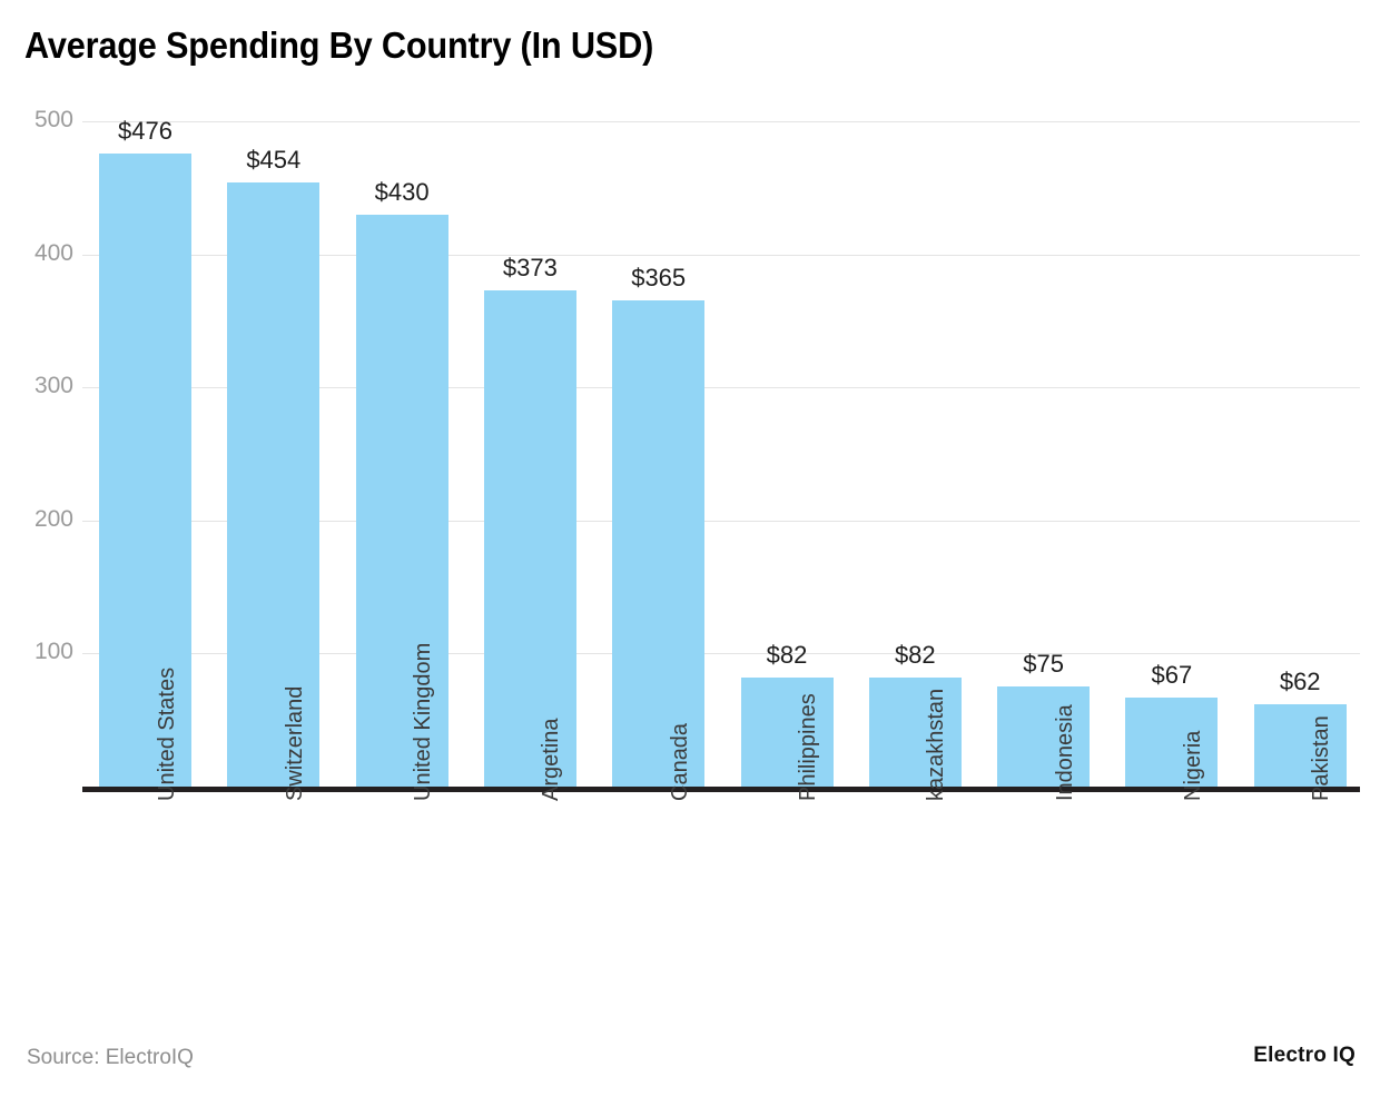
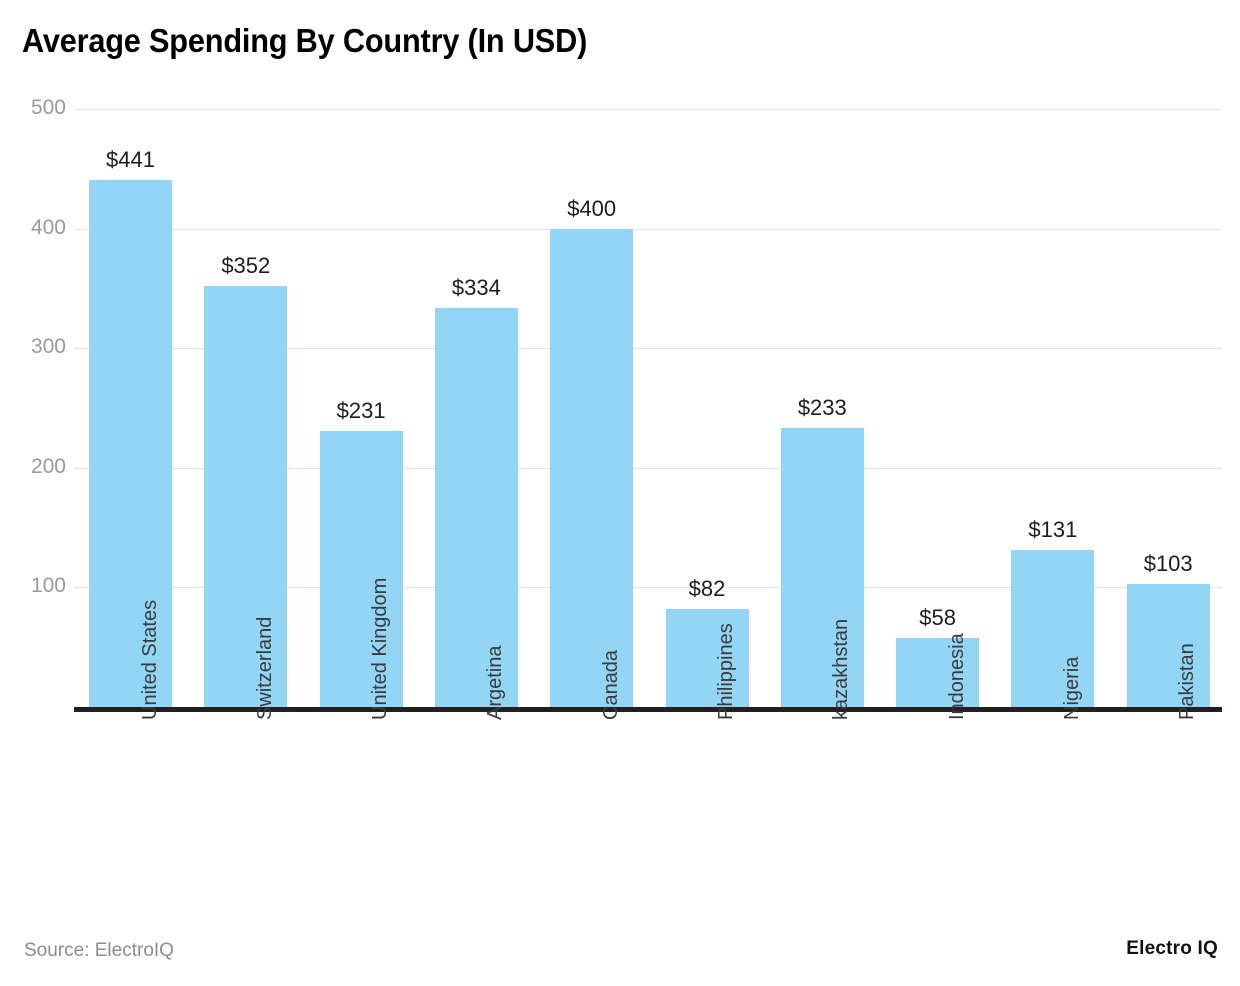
United States: $476 -> $441
Switzerland: $454 -> $352
United Kingdom: $430 -> $231
Argetina: $373 -> $334
Canada: $365 -> $400
kazakhstan: $82 -> $233
Indonesia: $75 -> $58
Nigeria: $67 -> $131
Pakistan: $62 -> $103
